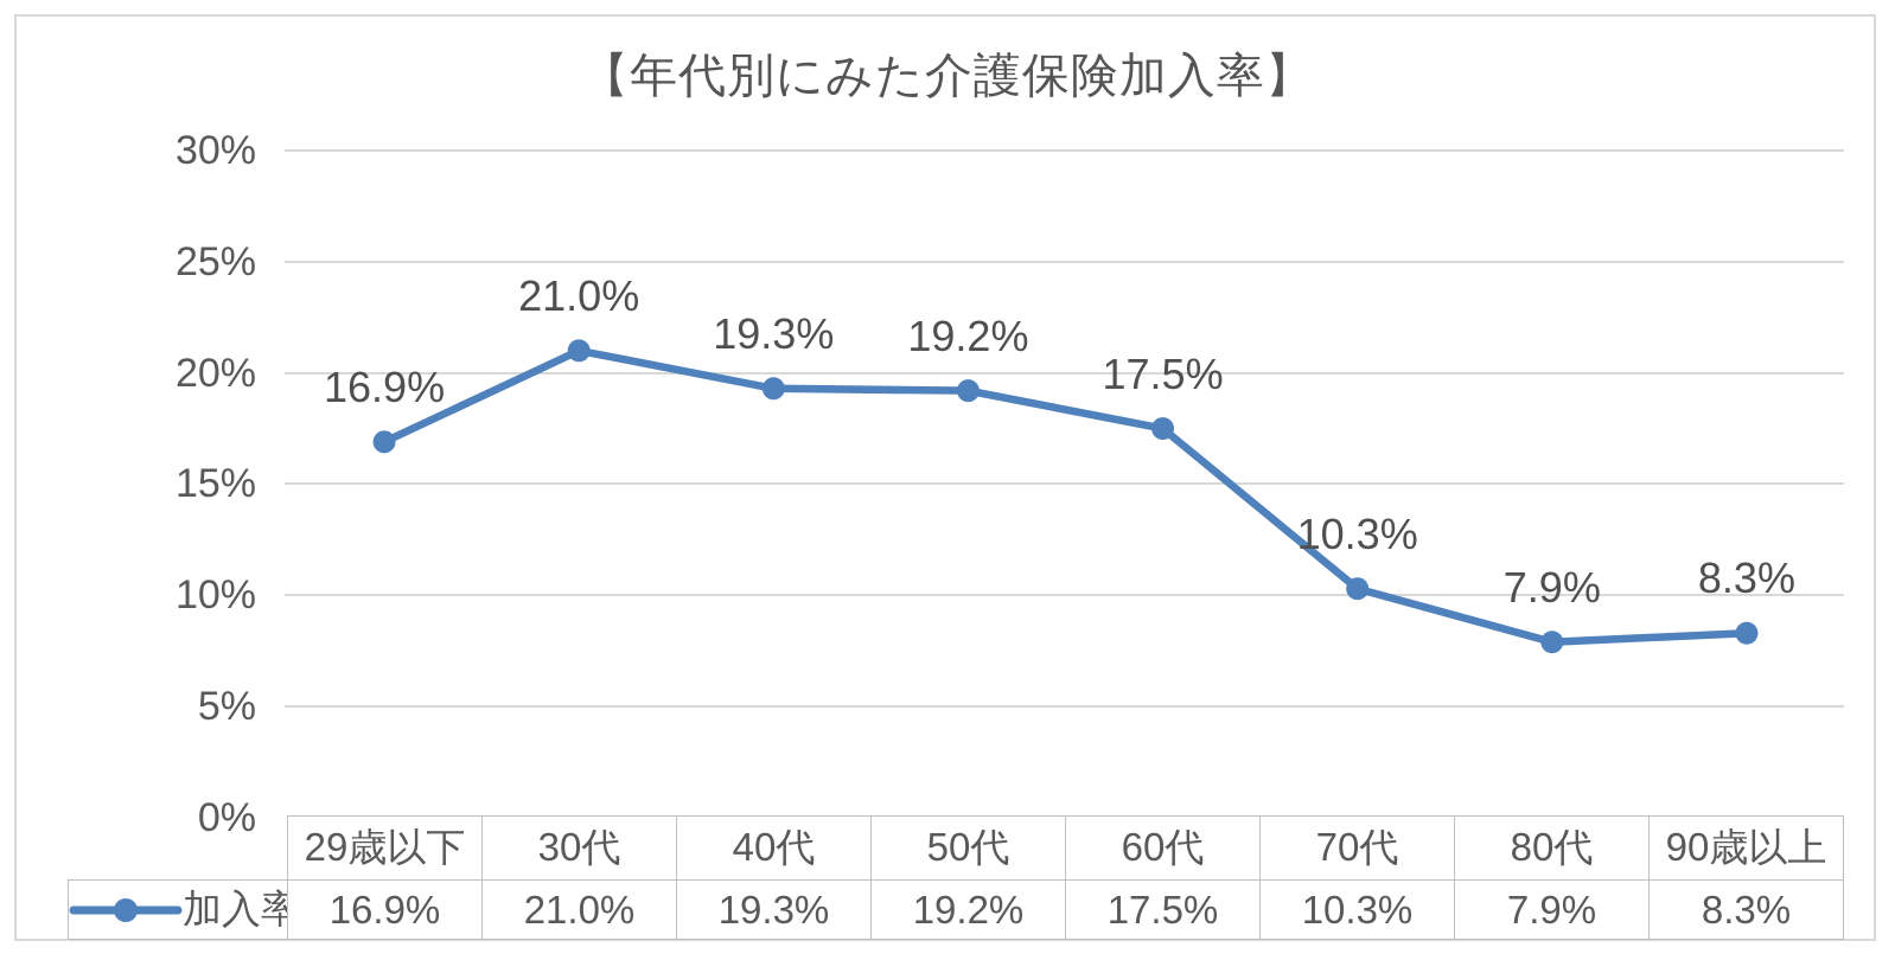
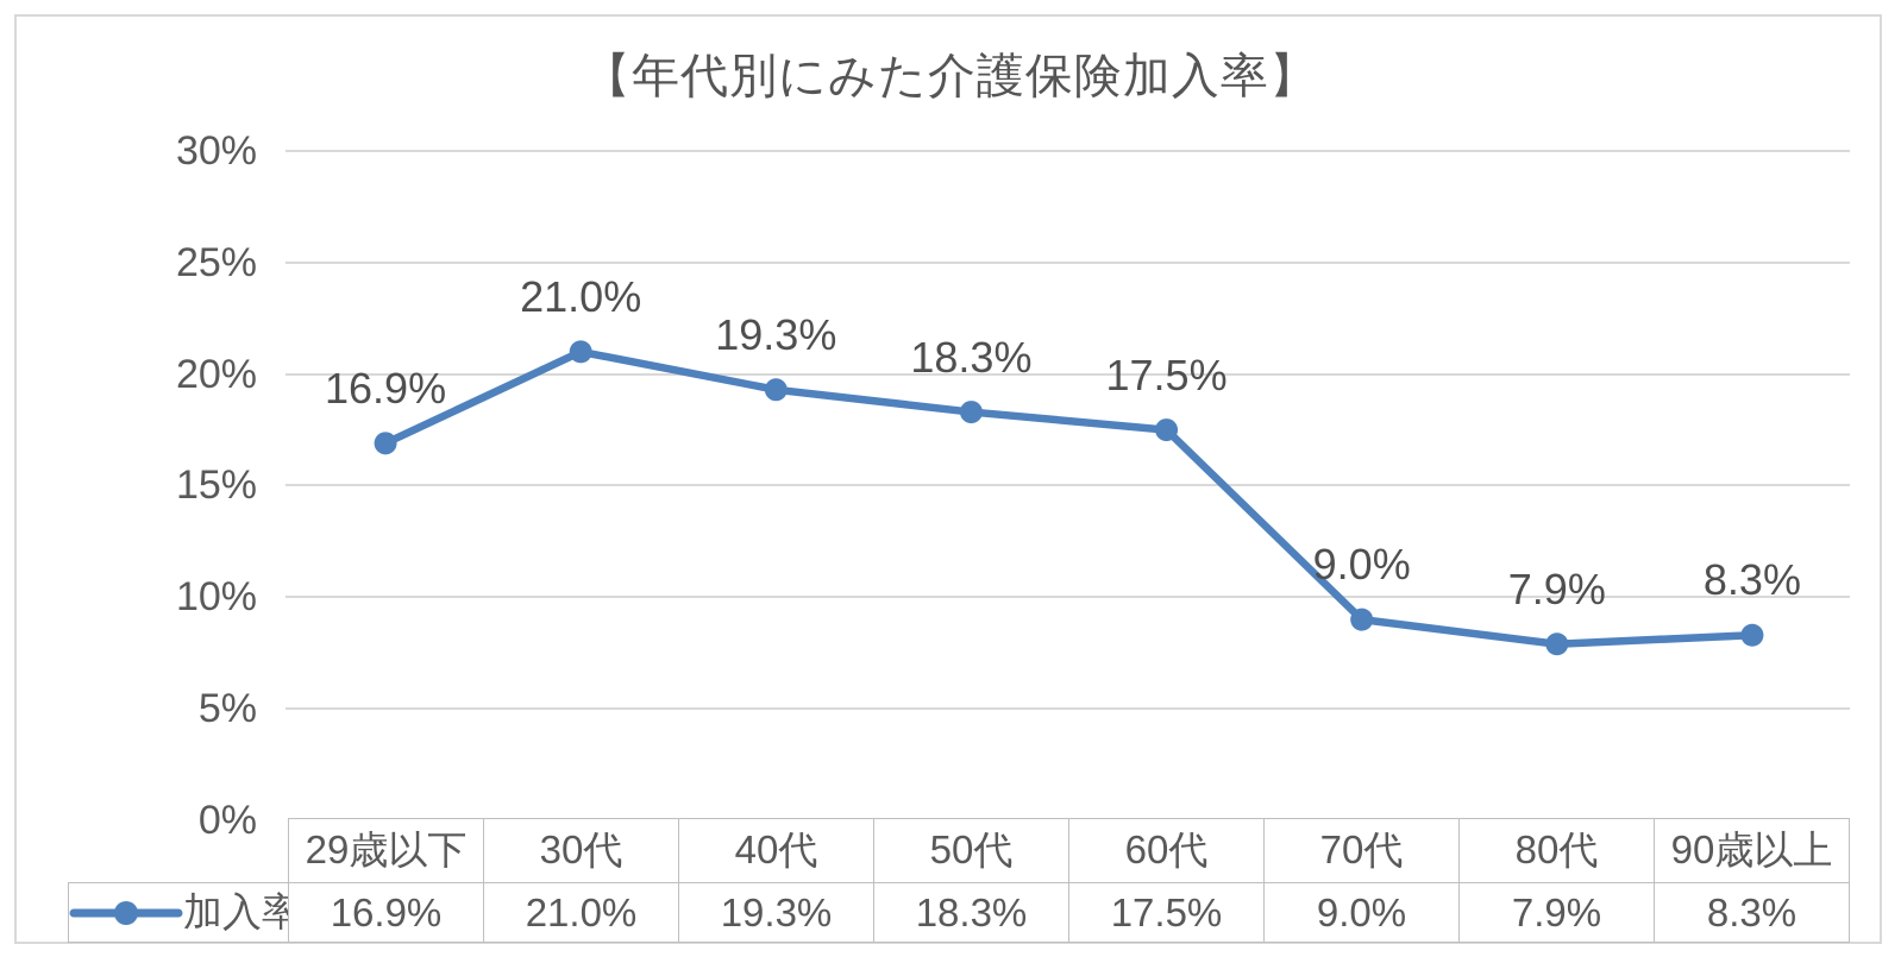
50代: 19.2% -> 18.3%
70代: 10.3% -> 9.0%
